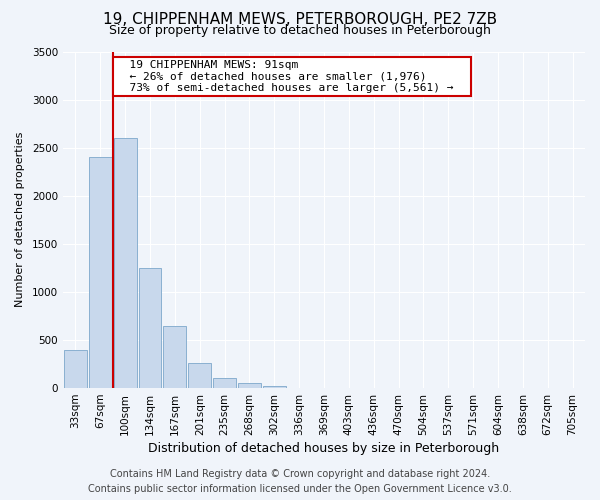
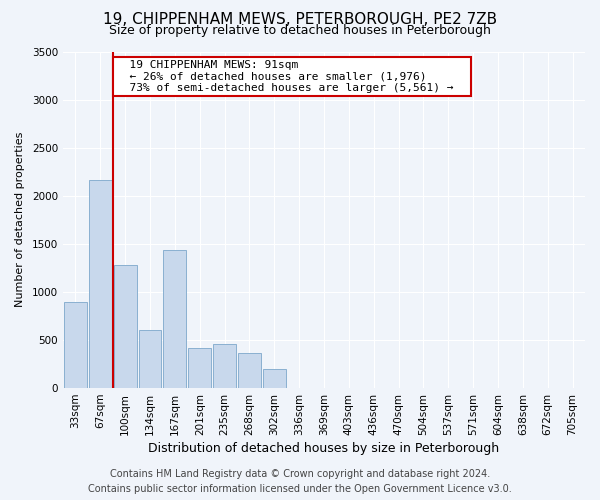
33sqm: 400 -> 900
67sqm: 2400 -> 2160
100sqm: 2600 -> 1280
134sqm: 1250 -> 600
167sqm: 650 -> 1440
201sqm: 260 -> 420
235sqm: 100 -> 460
268sqm: 50 -> 360
302sqm: 20 -> 200
